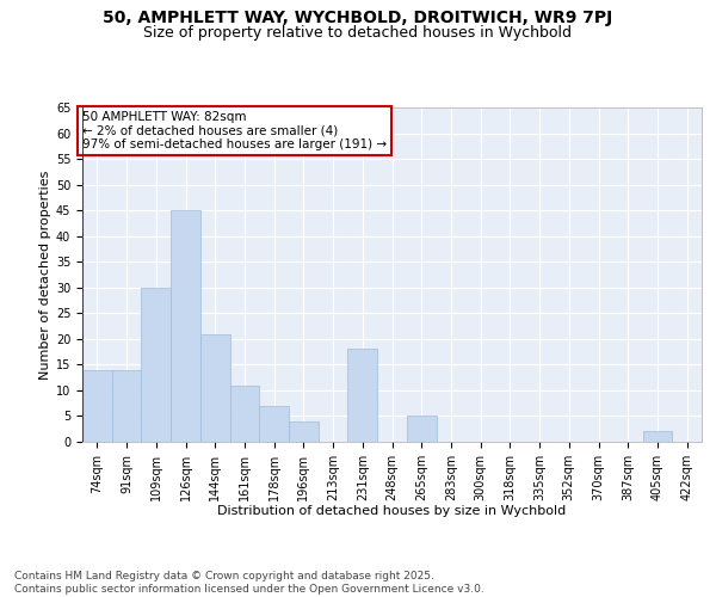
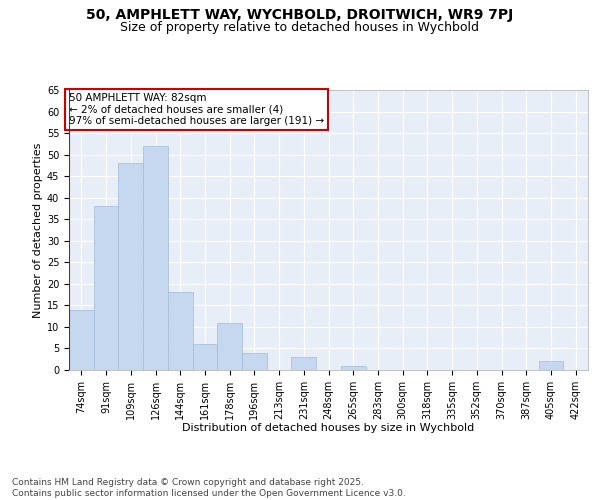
91sqm: 14 -> 38
109sqm: 30 -> 48
126sqm: 45 -> 52
144sqm: 21 -> 18
161sqm: 11 -> 6
178sqm: 7 -> 11
231sqm: 18 -> 3
265sqm: 5 -> 1
